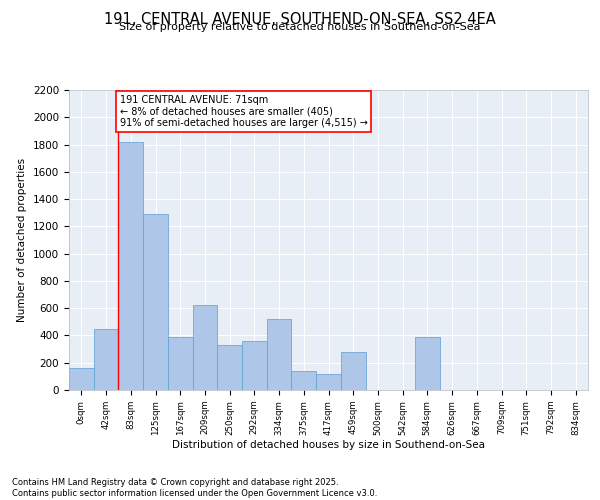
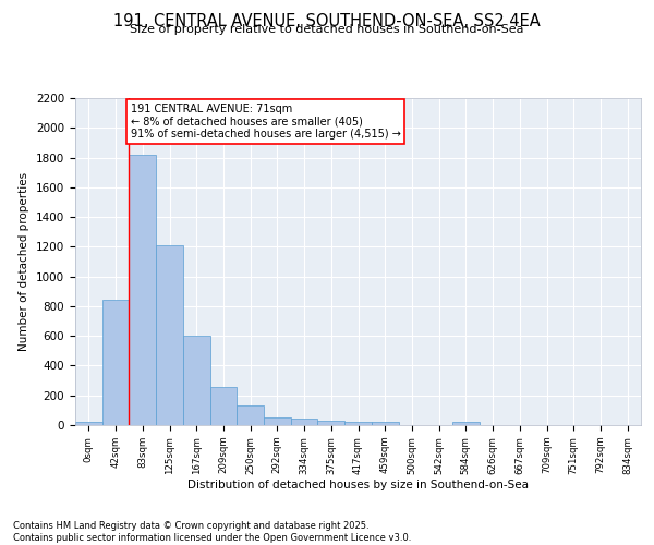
0sqm: 160 -> 20
42sqm: 450 -> 840
125sqm: 1290 -> 1210
167sqm: 390 -> 600
209sqm: 620 -> 260
250sqm: 330 -> 140
292sqm: 360 -> 50
334sqm: 520 -> 40
375sqm: 140 -> 30
417sqm: 120 -> 20
459sqm: 280 -> 20
584sqm: 390 -> 20
